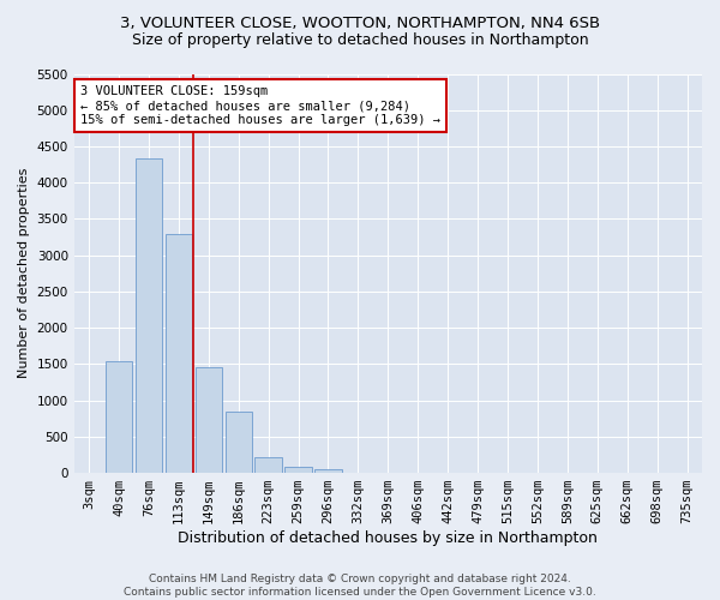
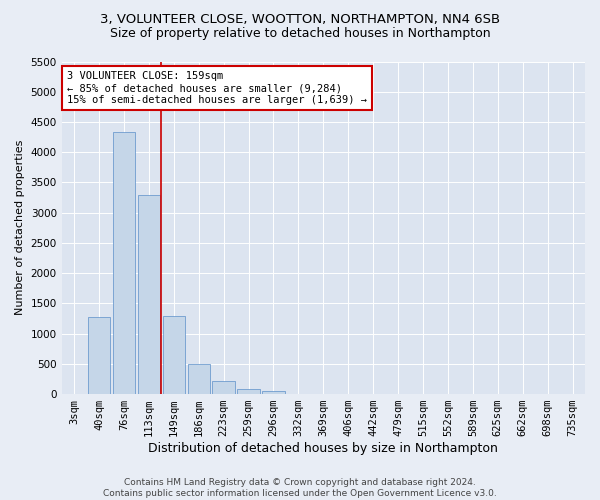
40sqm: 1540 -> 1270
149sqm: 1460 -> 1290
186sqm: 840 -> 490
